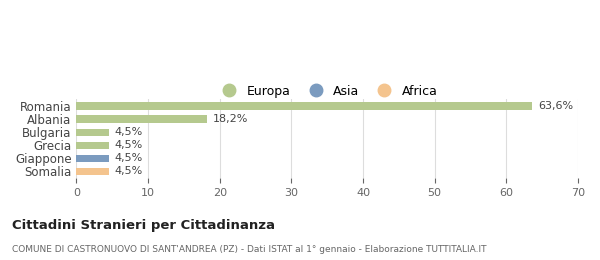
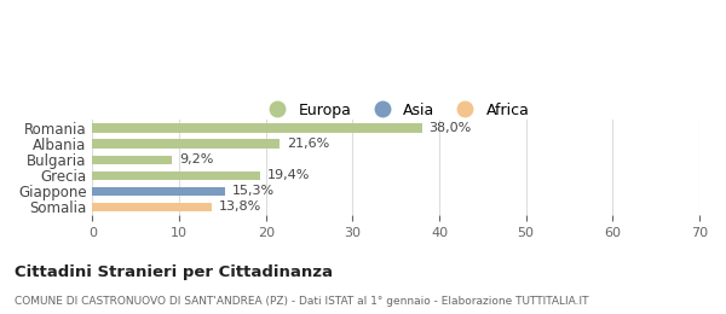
Romania: 63,6% -> 38,0%
Albania: 18,2% -> 21,6%
Bulgaria: 4,5% -> 9,2%
Grecia: 4,5% -> 19,4%
Giappone: 4,5% -> 15,3%
Somalia: 4,5% -> 13,8%
